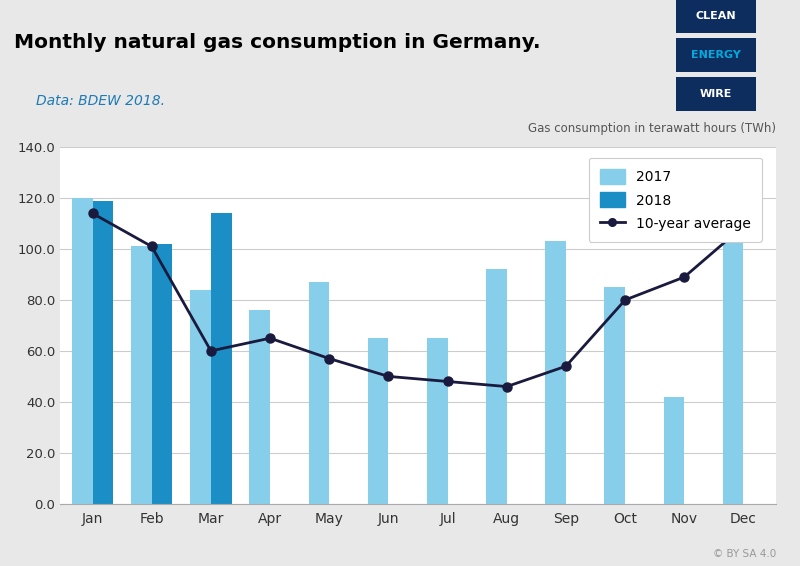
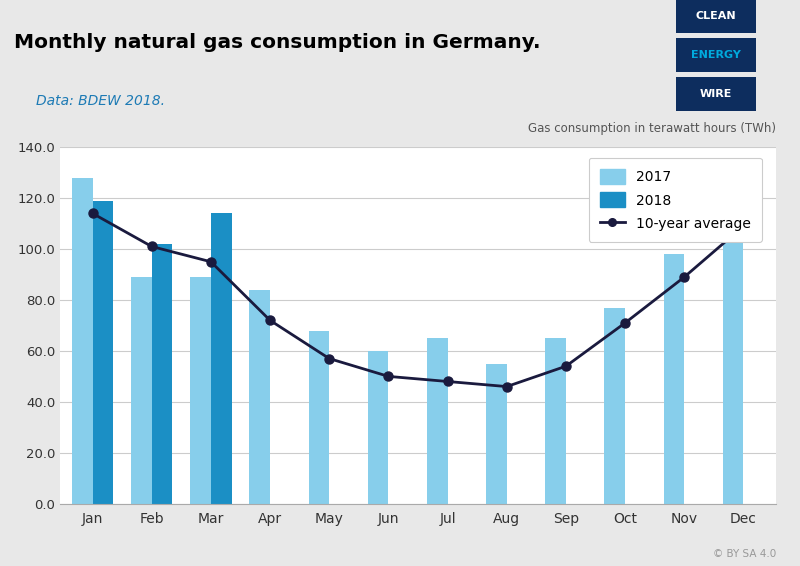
2017/Jan: 120 -> 128
2017/Feb: 101 -> 89
2017/Mar: 84 -> 89
10-year average/Mar: 60 -> 95
2017/Apr: 76 -> 84
10-year average/Apr: 65 -> 72
2017/May: 87 -> 68
2017/Jun: 65 -> 60
2017/Aug: 92 -> 55
2017/Sep: 103 -> 65
2017/Oct: 85 -> 77
10-year average/Oct: 80 -> 71
2017/Nov: 42 -> 98
